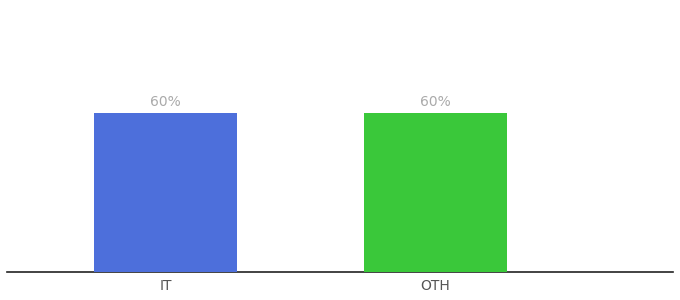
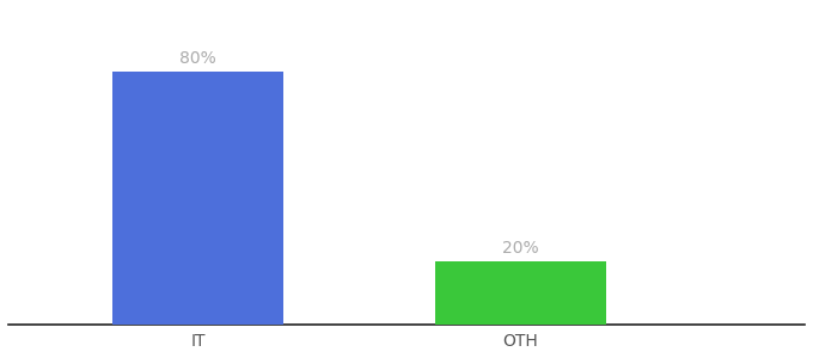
IT: 60% -> 80%
OTH: 60% -> 20%
